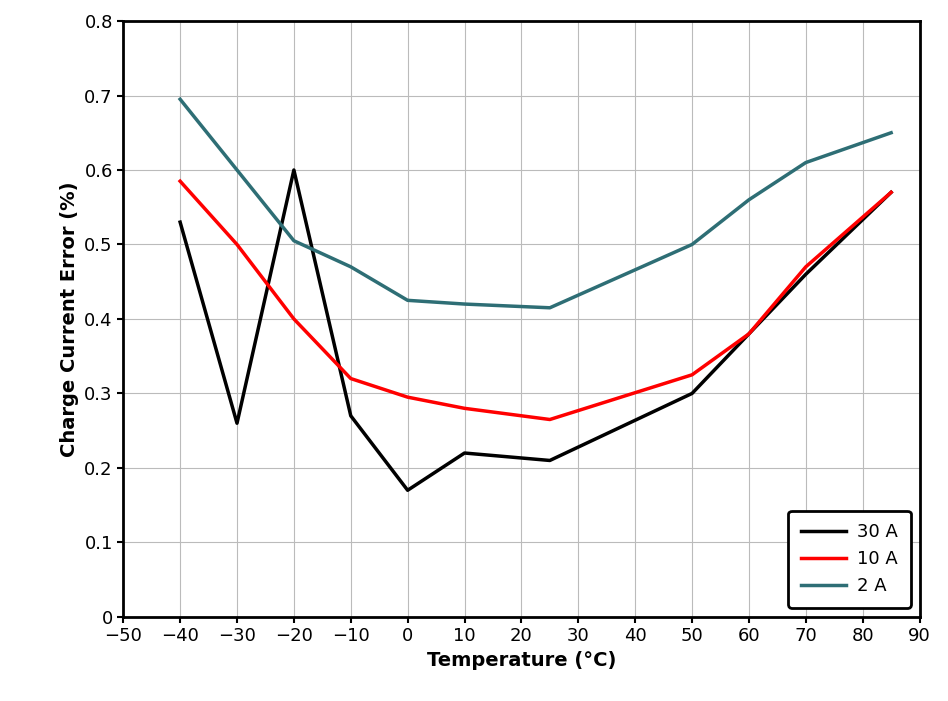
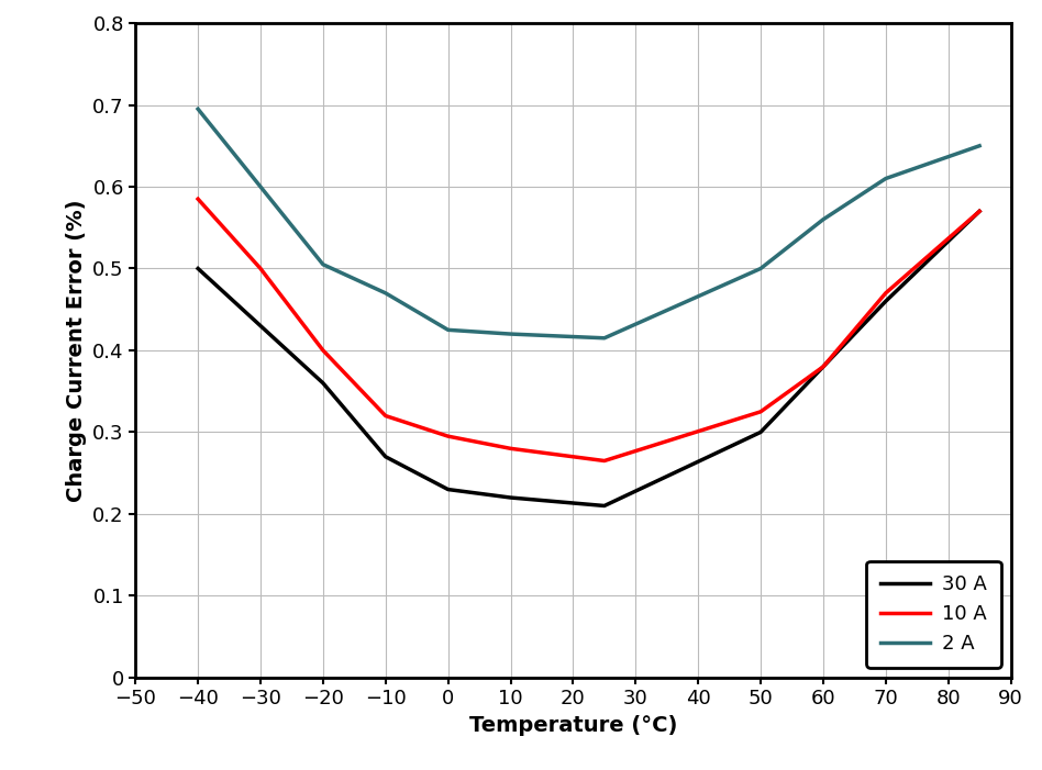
30 A/−40: 0.53 -> 0.50
30 A/−30: 0.26 -> 0.43
30 A/−20: 0.60 -> 0.36
30 A/0: 0.17 -> 0.23
